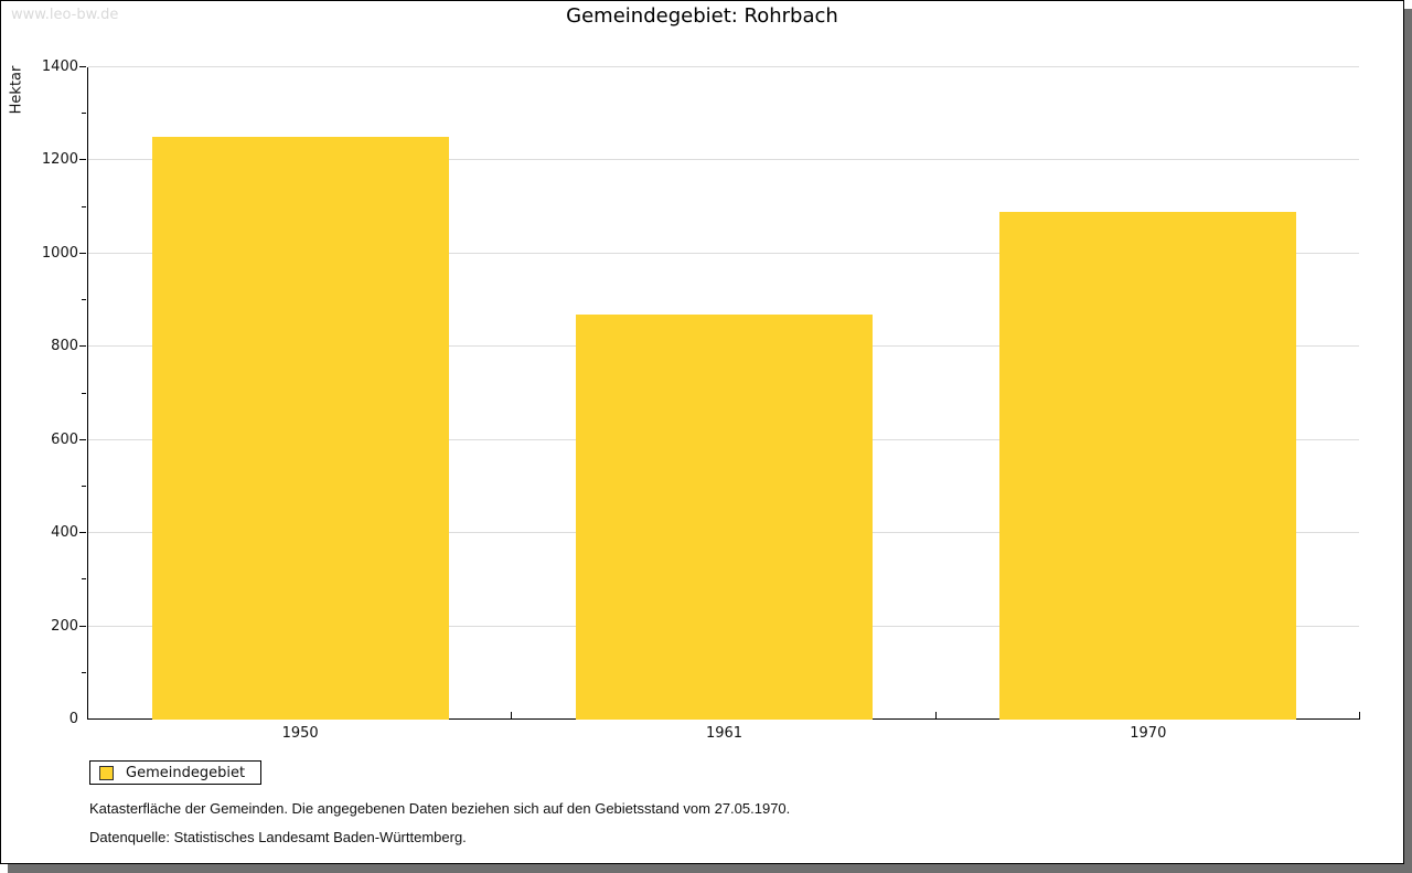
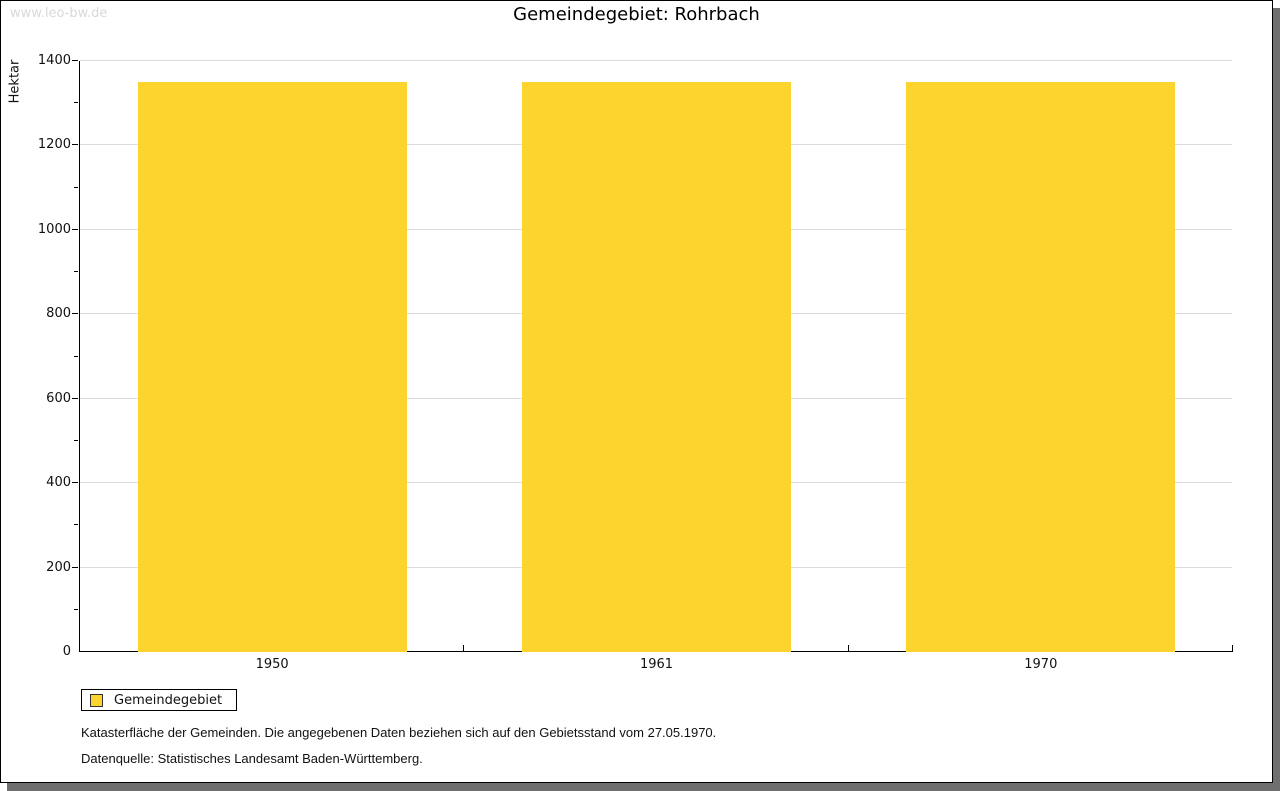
1950: 1250 -> 1350
1961: 870 -> 1350
1970: 1090 -> 1350
